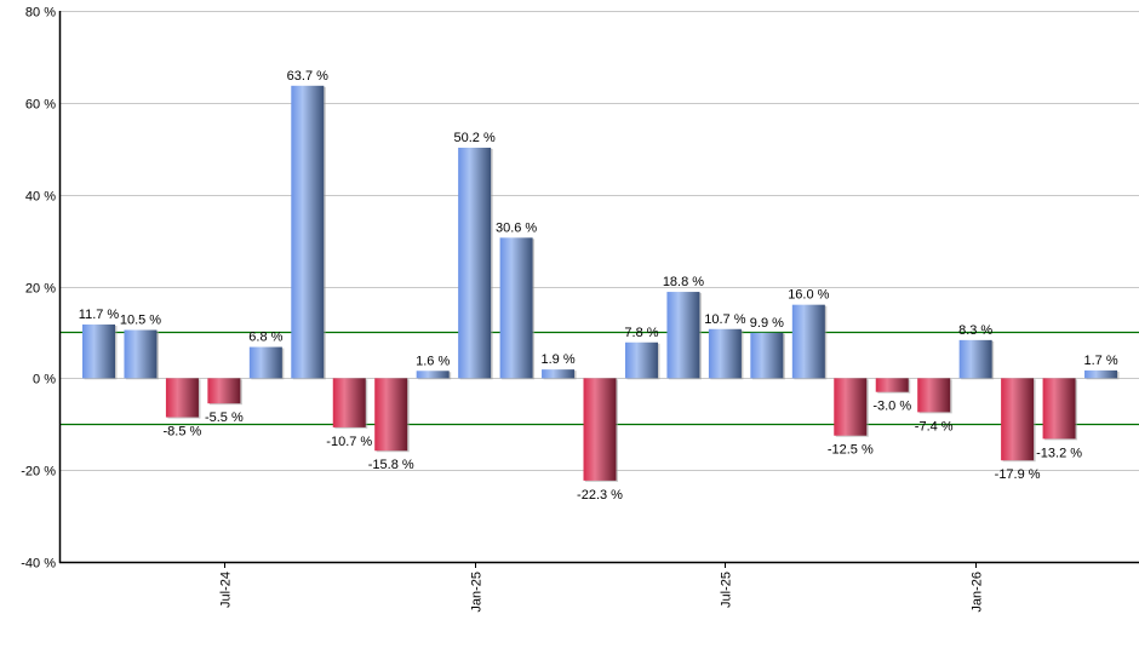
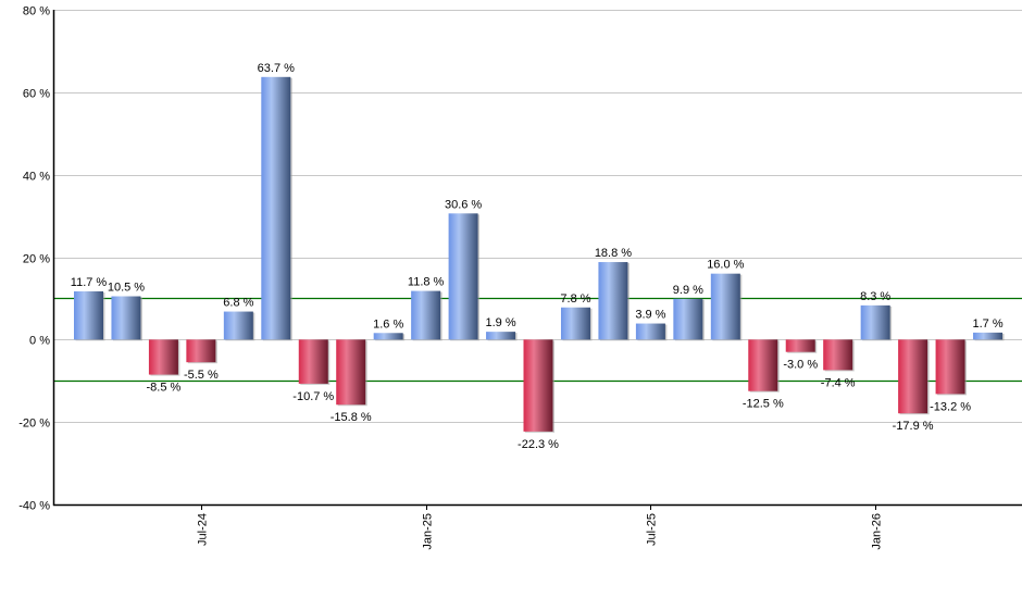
Jan-25: 50.2 -> 11.8
Jul-25: 10.7 -> 3.9
